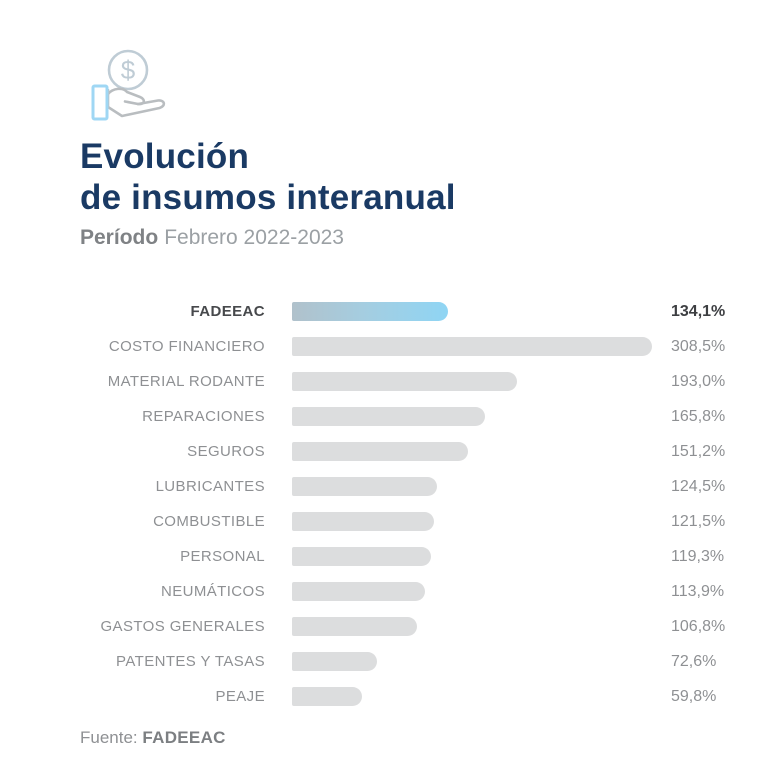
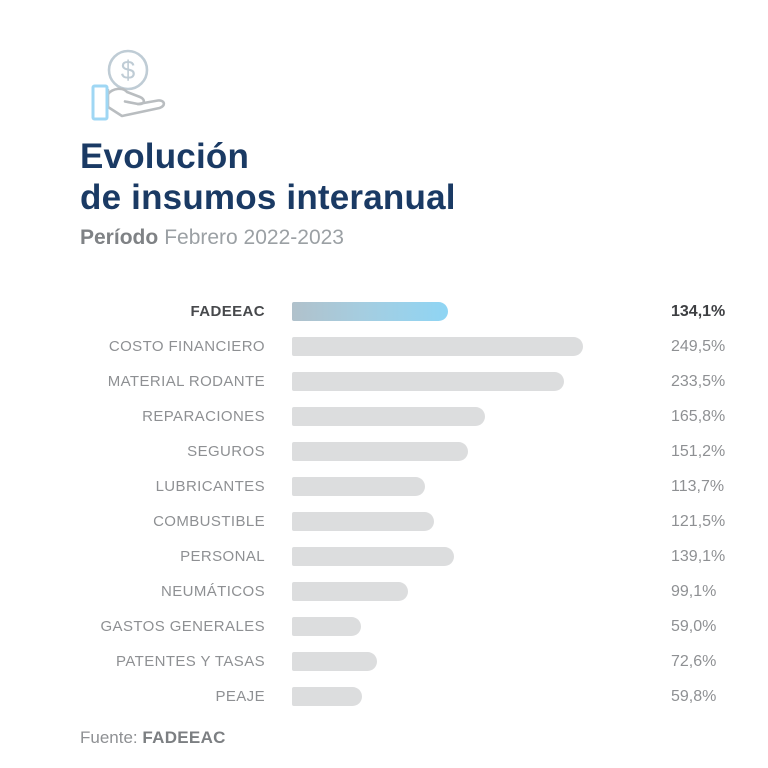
COSTO FINANCIERO: 308,5% -> 249,5%
MATERIAL RODANTE: 193,0% -> 233,5%
LUBRICANTES: 124,5% -> 113,7%
PERSONAL: 119,3% -> 139,1%
NEUMÁTICOS: 113,9% -> 99,1%
GASTOS GENERALES: 106,8% -> 59,0%
